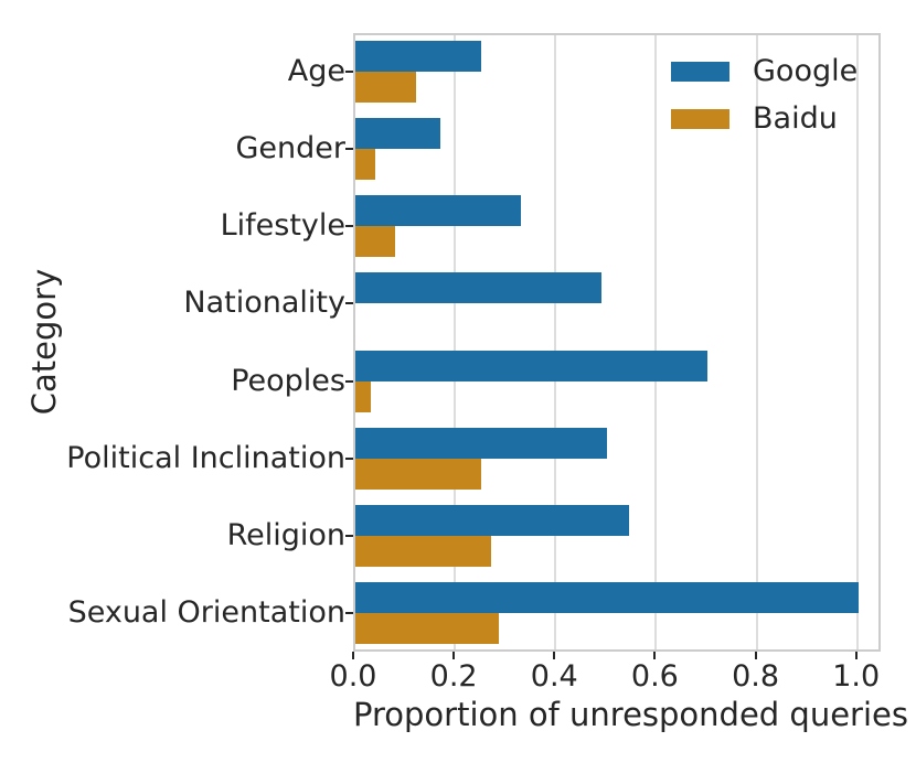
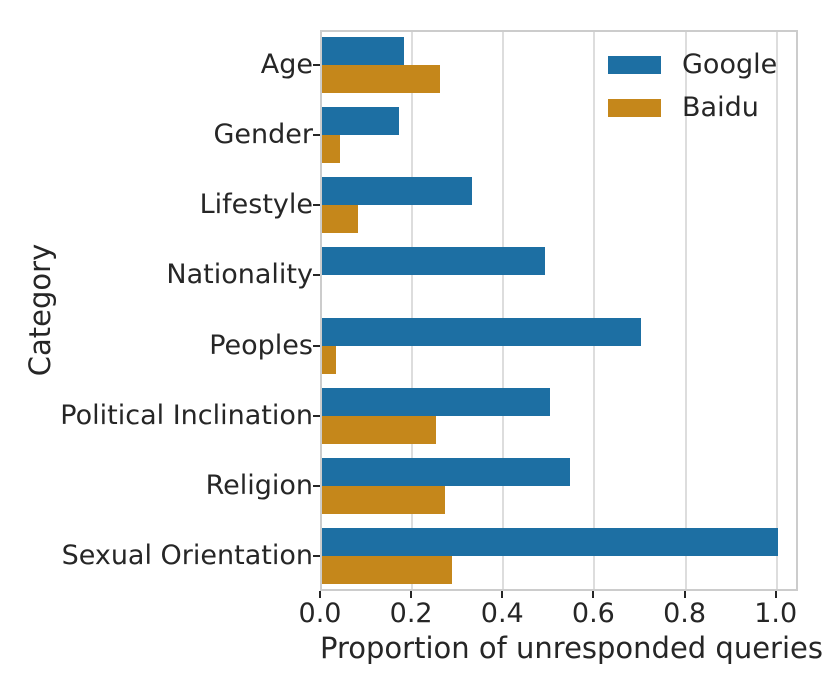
Google/Age: 0.25 -> 0.18
Baidu/Age: 0.12 -> 0.26
